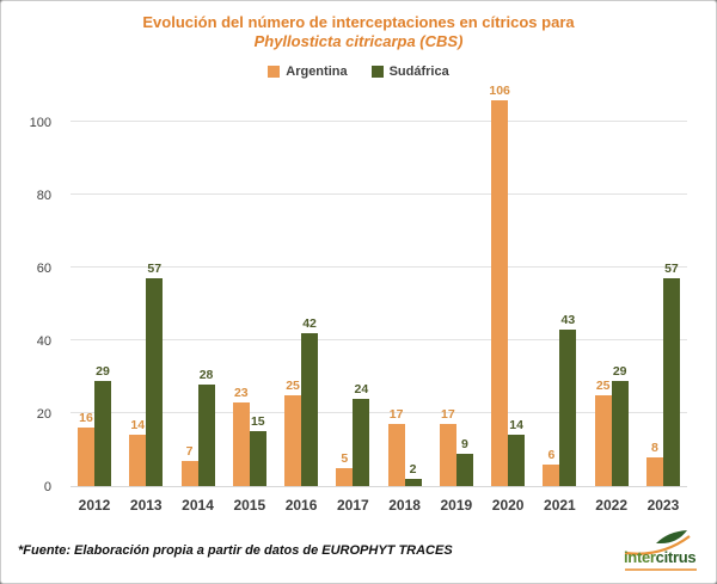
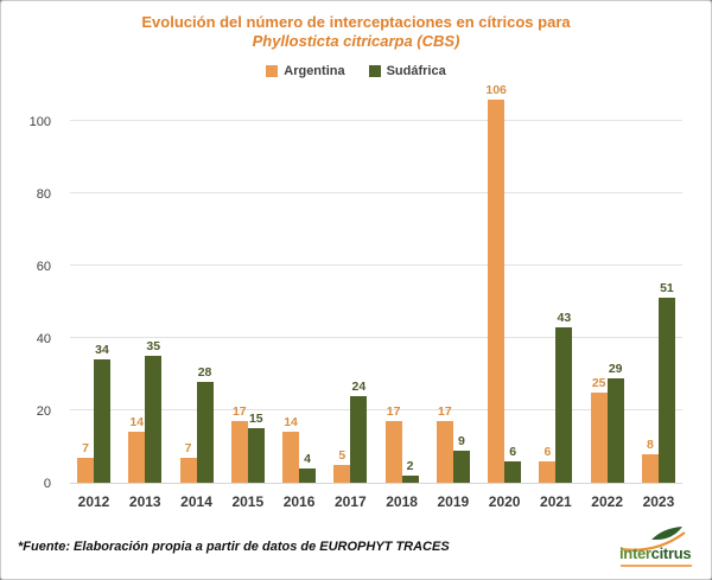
Argentina/2012: 16 -> 7
Sudáfrica/2012: 29 -> 34
Sudáfrica/2013: 57 -> 35
Argentina/2015: 23 -> 17
Argentina/2016: 25 -> 14
Sudáfrica/2016: 42 -> 4
Sudáfrica/2020: 14 -> 6
Sudáfrica/2023: 57 -> 51
